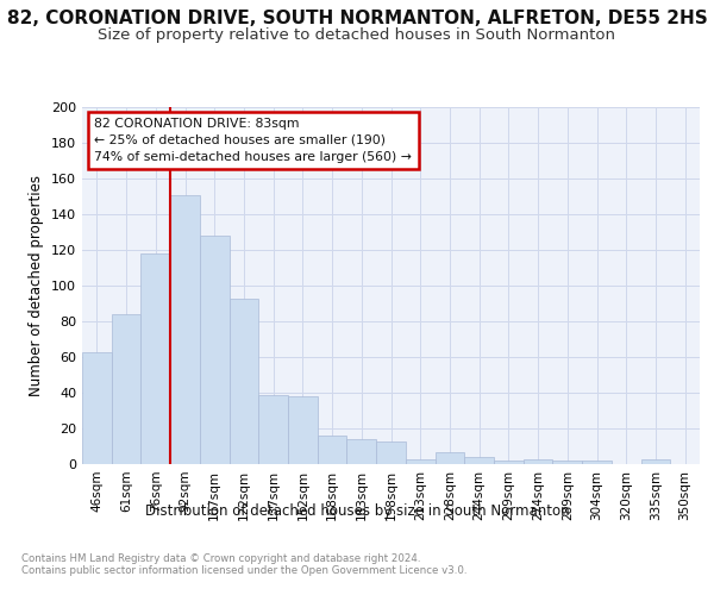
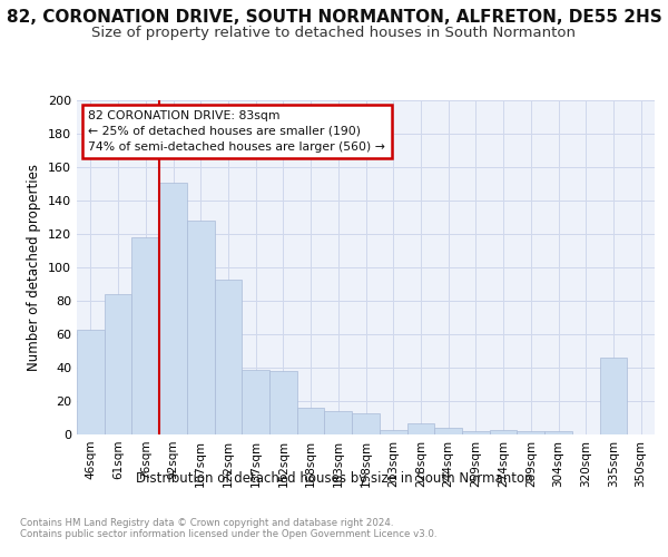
335sqm: 3 -> 46
